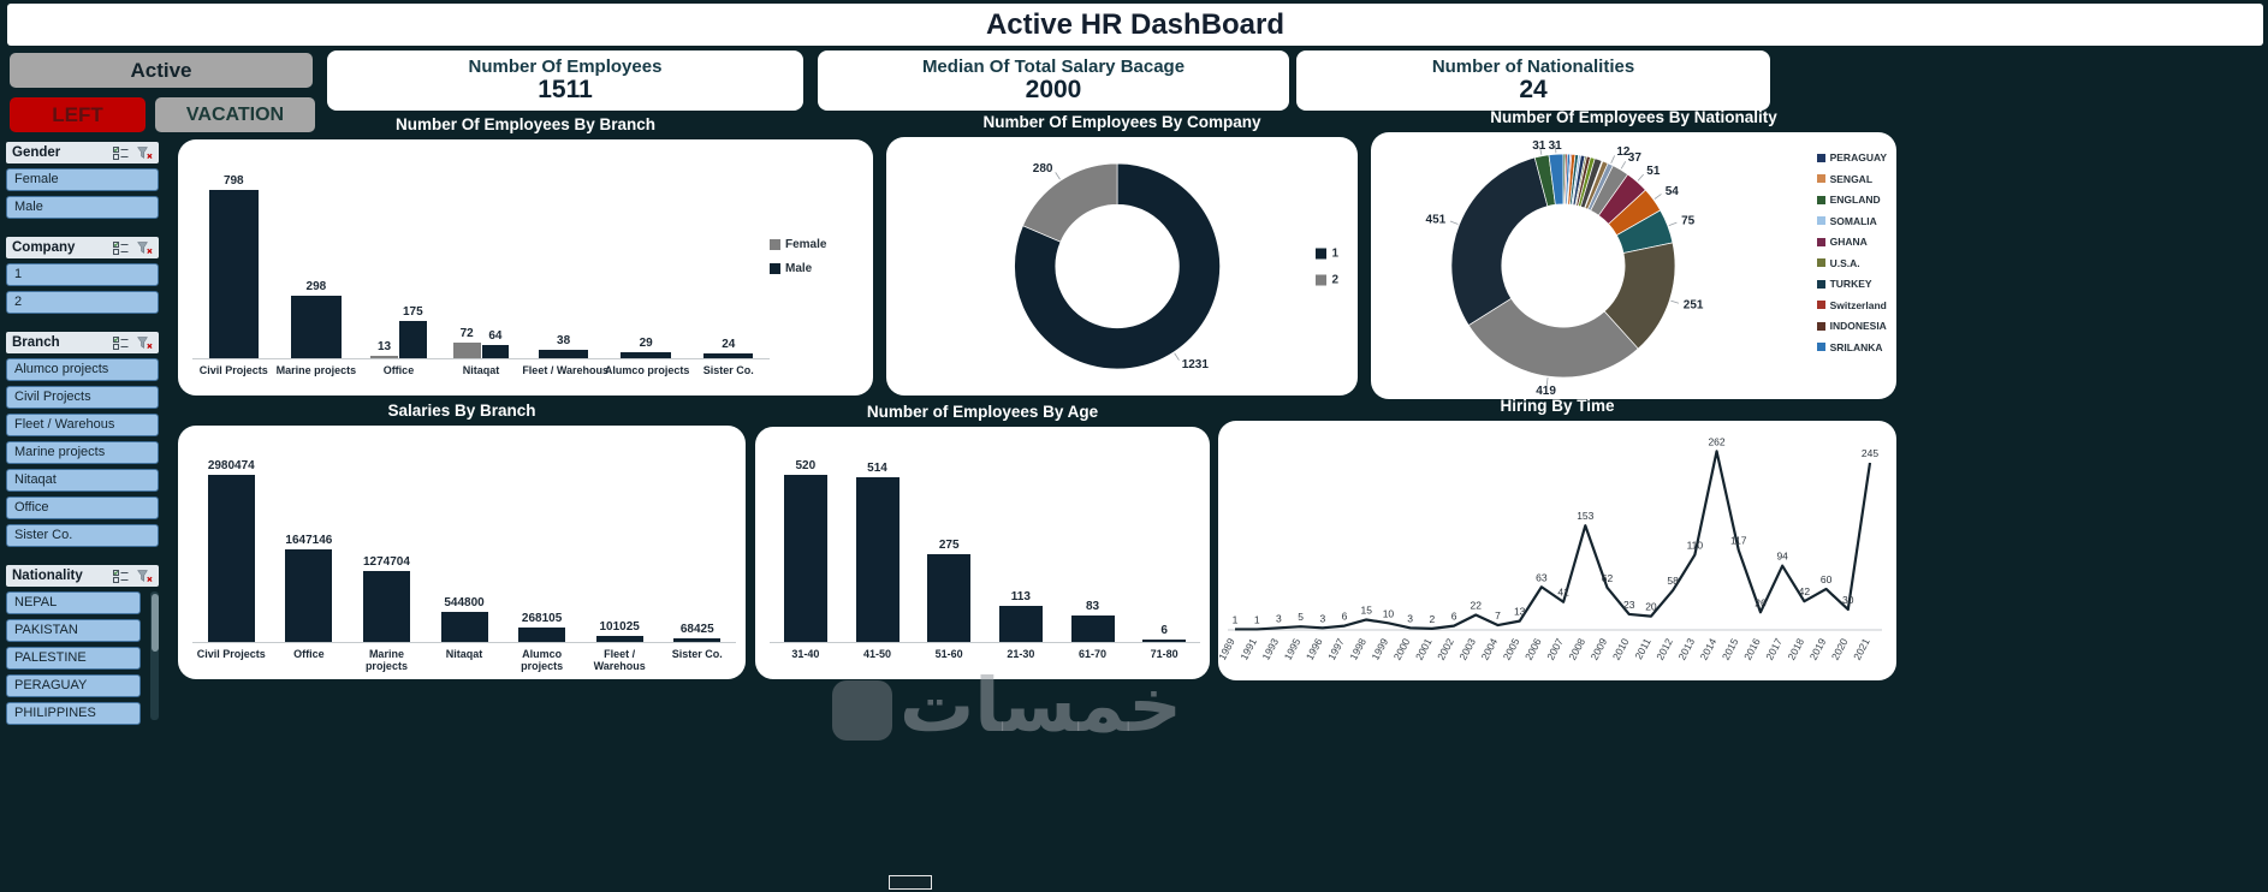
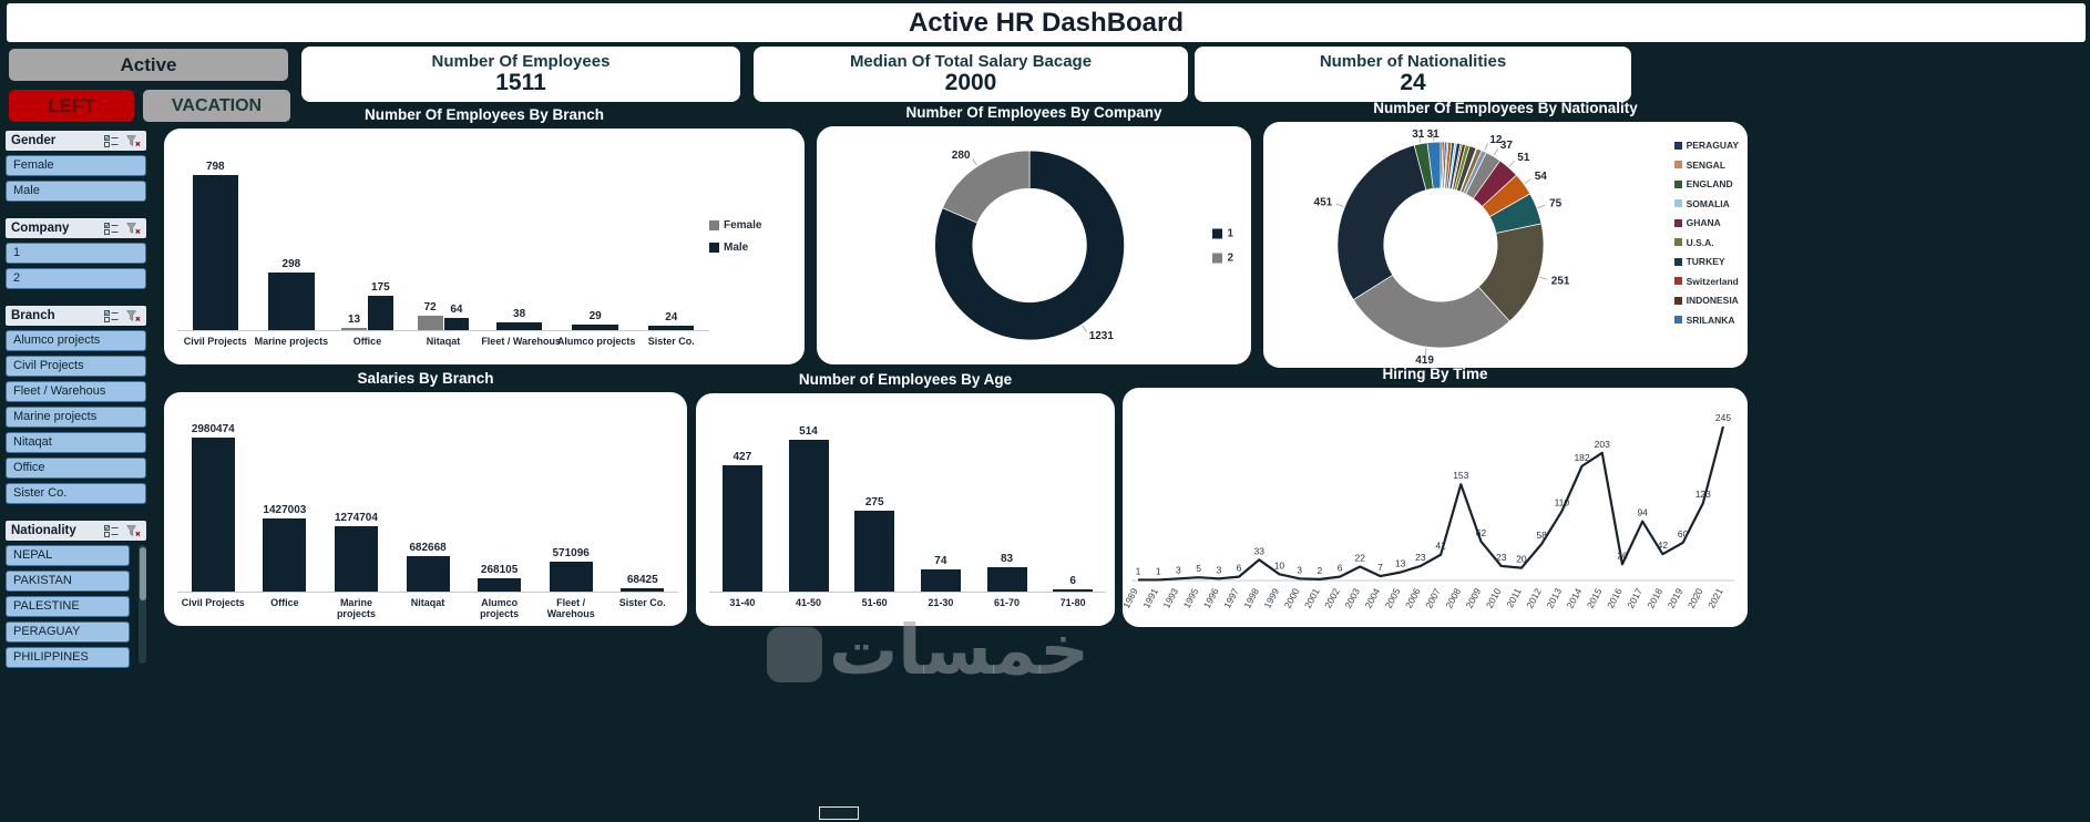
Salaries By Branch/Office: 1647146 -> 1427003
Salaries By Branch/Nitaqat: 544800 -> 682668
Salaries By Branch/Fleet / Warehous: 101025 -> 571096
Number of Employees By Age/31-40: 520 -> 427
Number of Employees By Age/21-30: 113 -> 74
Hiring By Time/1998: 15 -> 33
Hiring By Time/2006: 63 -> 23
Hiring By Time/2014: 262 -> 182
Hiring By Time/2015: 117 -> 203
Hiring By Time/2020: 30 -> 123
